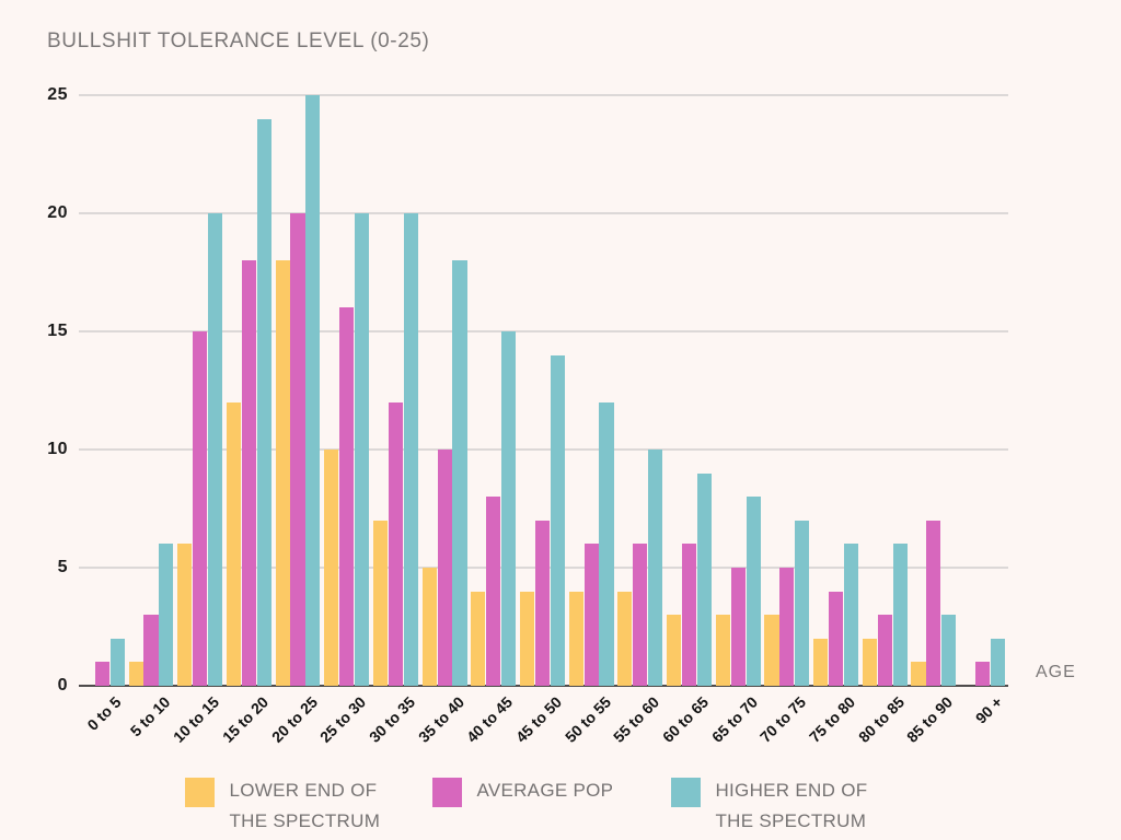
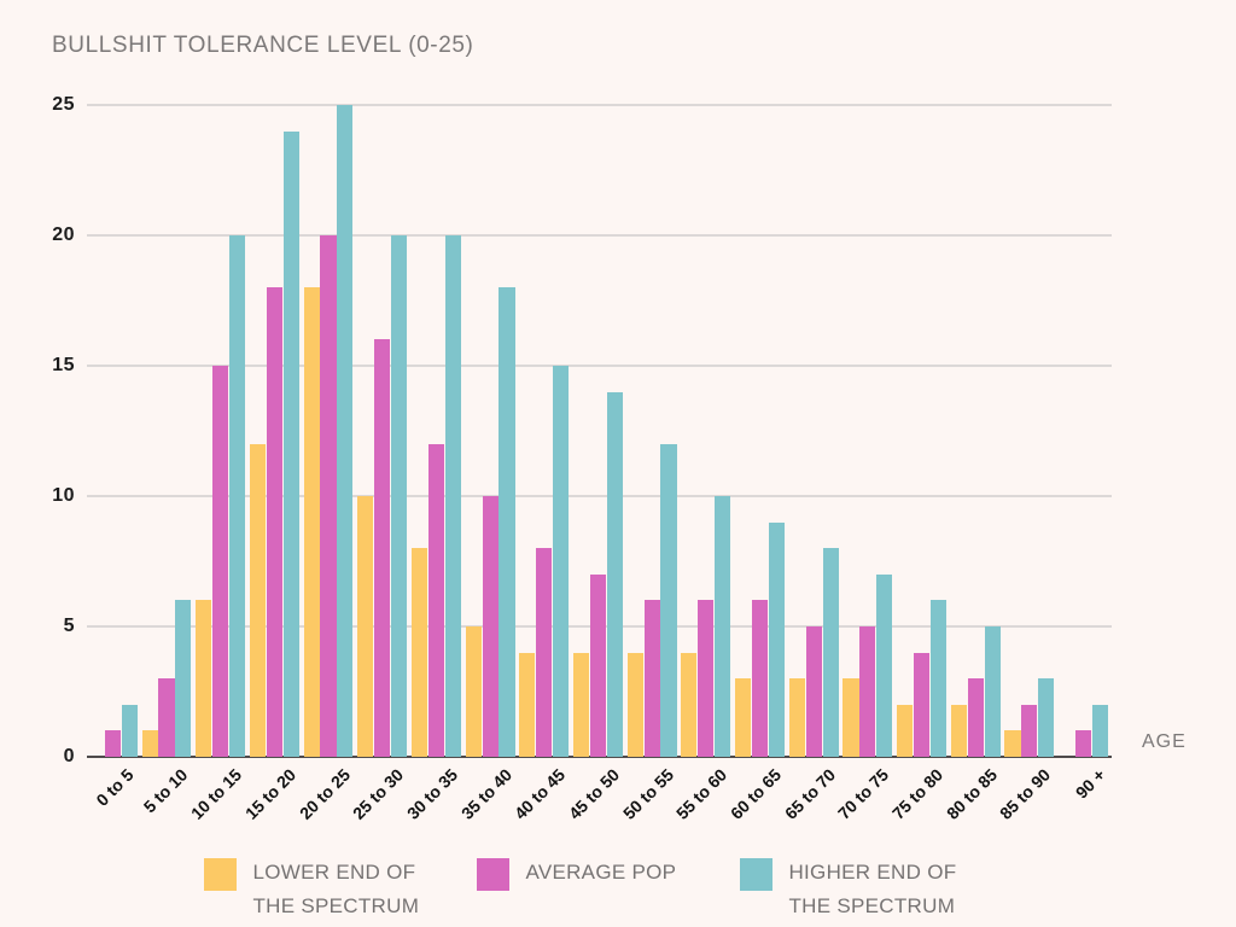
LOWER END OF THE SPECTRUM/30 to 35: 7 -> 8
HIGHER END OF THE SPECTRUM/80 to 85: 6 -> 5
AVERAGE POP/85 to 90: 7 -> 2
